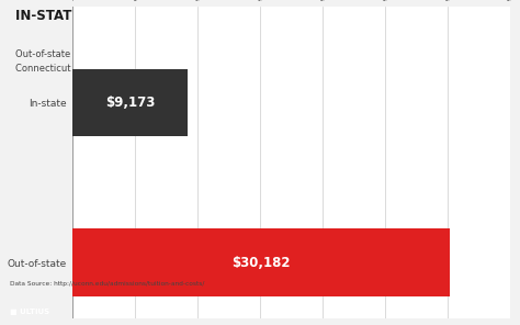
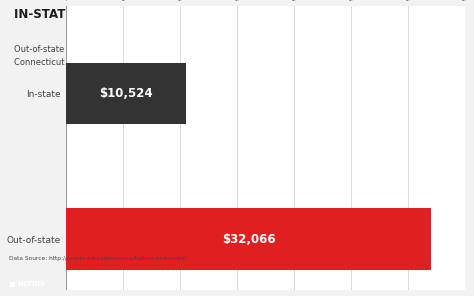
In-state: $9,173 -> $10,524
Out-of-state: $30,182 -> $32,066
